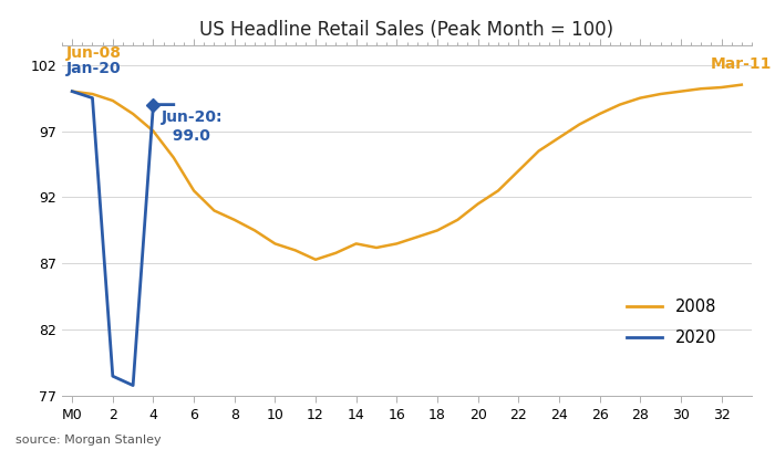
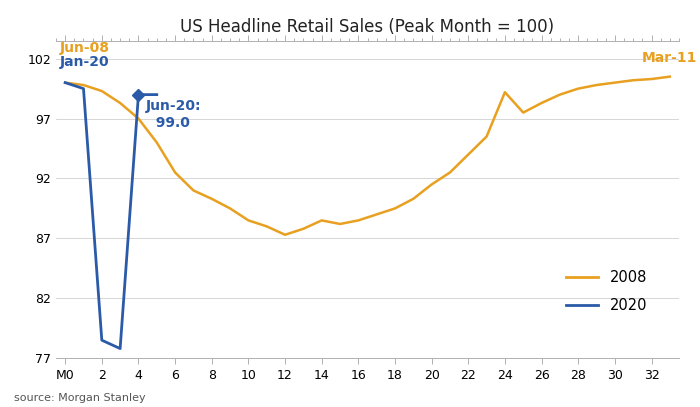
2008/24: 96.5 -> 99.2
